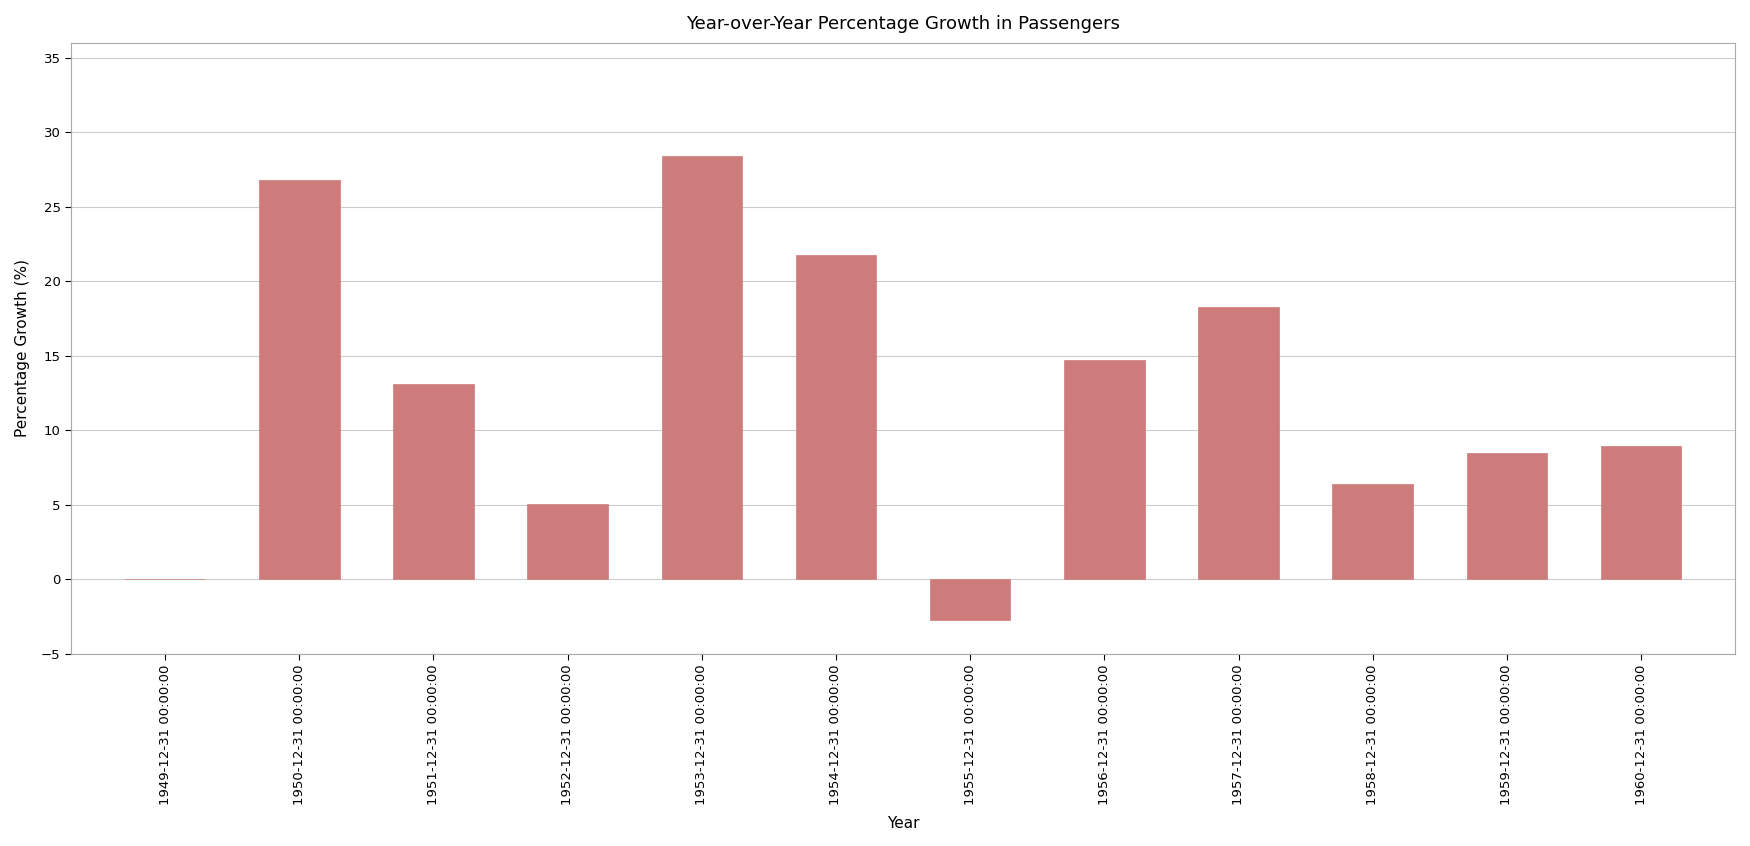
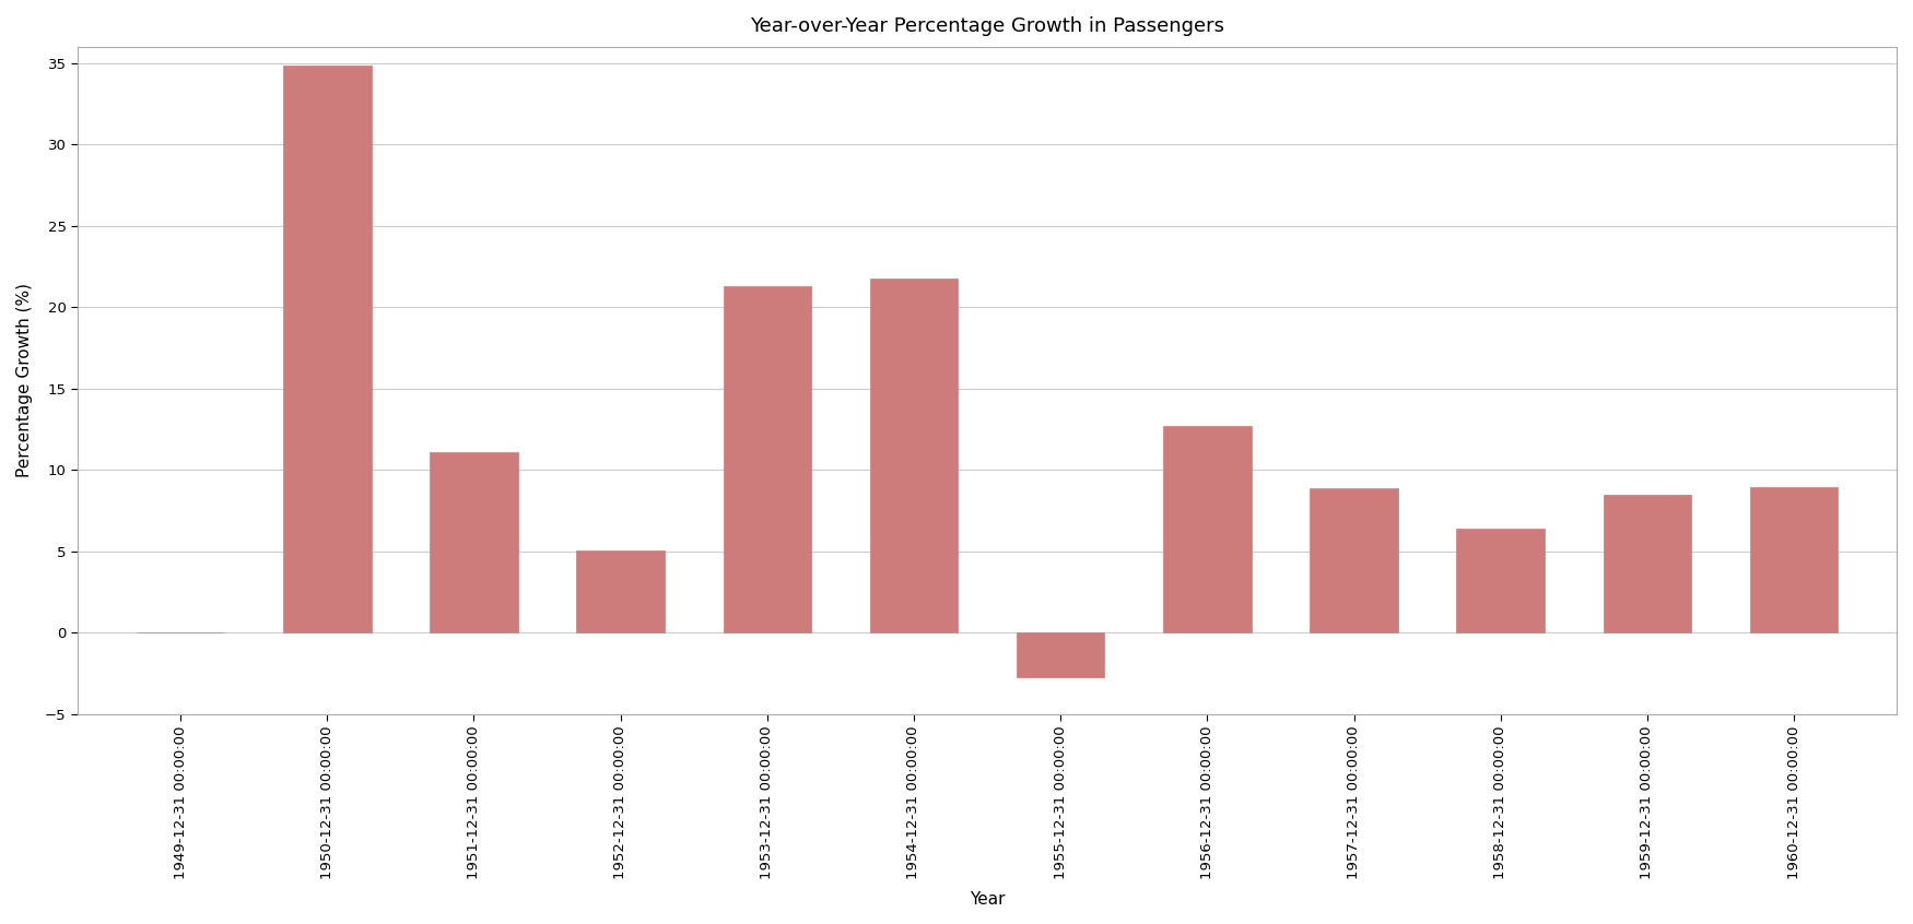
1950-12-31 00:00:00: 26.8 -> 34.9
1951-12-31 00:00:00: 13.1 -> 11.1
1953-12-31 00:00:00: 28.4 -> 21.3
1956-12-31 00:00:00: 14.7 -> 12.7
1957-12-31 00:00:00: 18.3 -> 8.9
